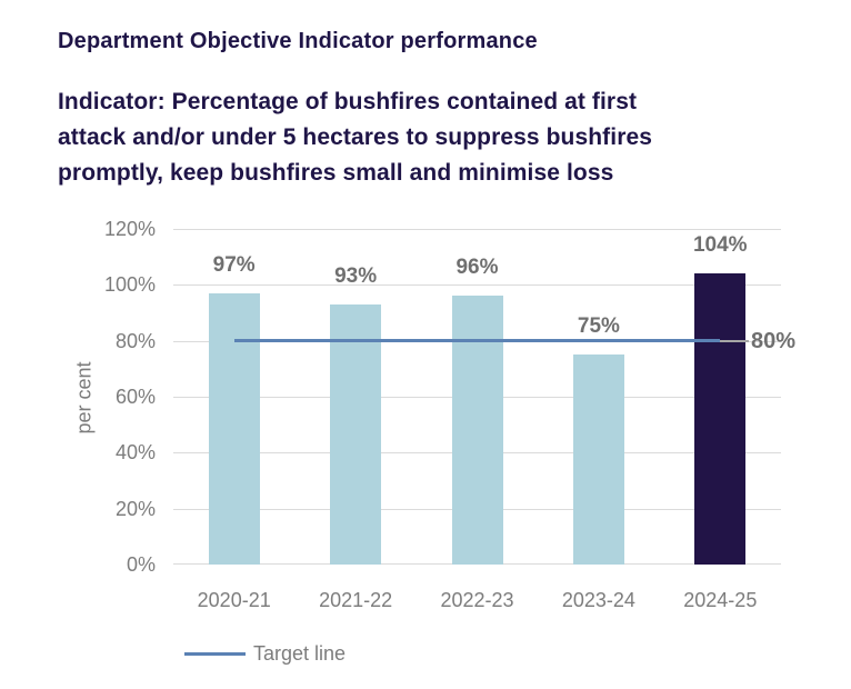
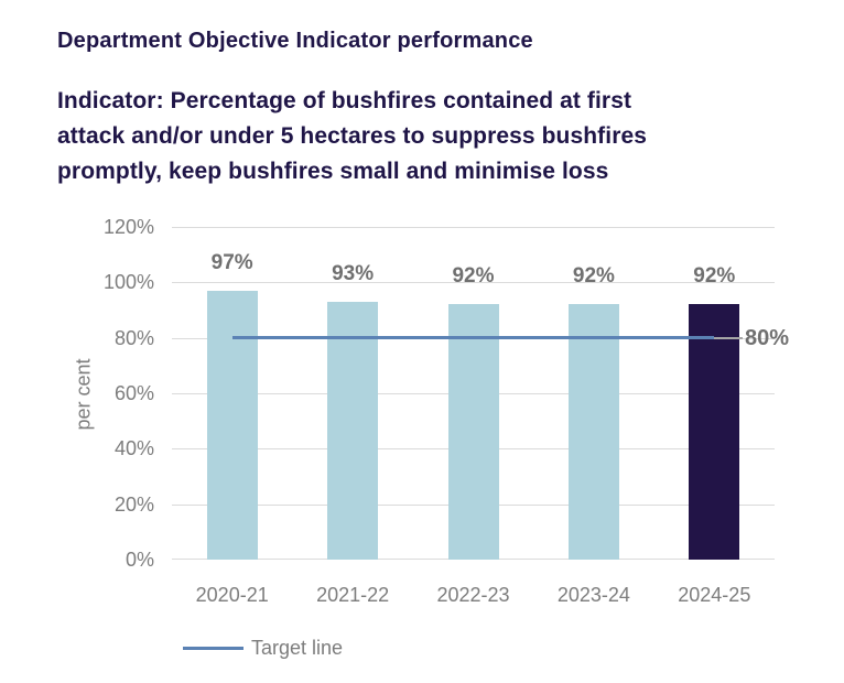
2022-23: 96% -> 92%
2023-24: 75% -> 92%
2024-25: 104% -> 92%
